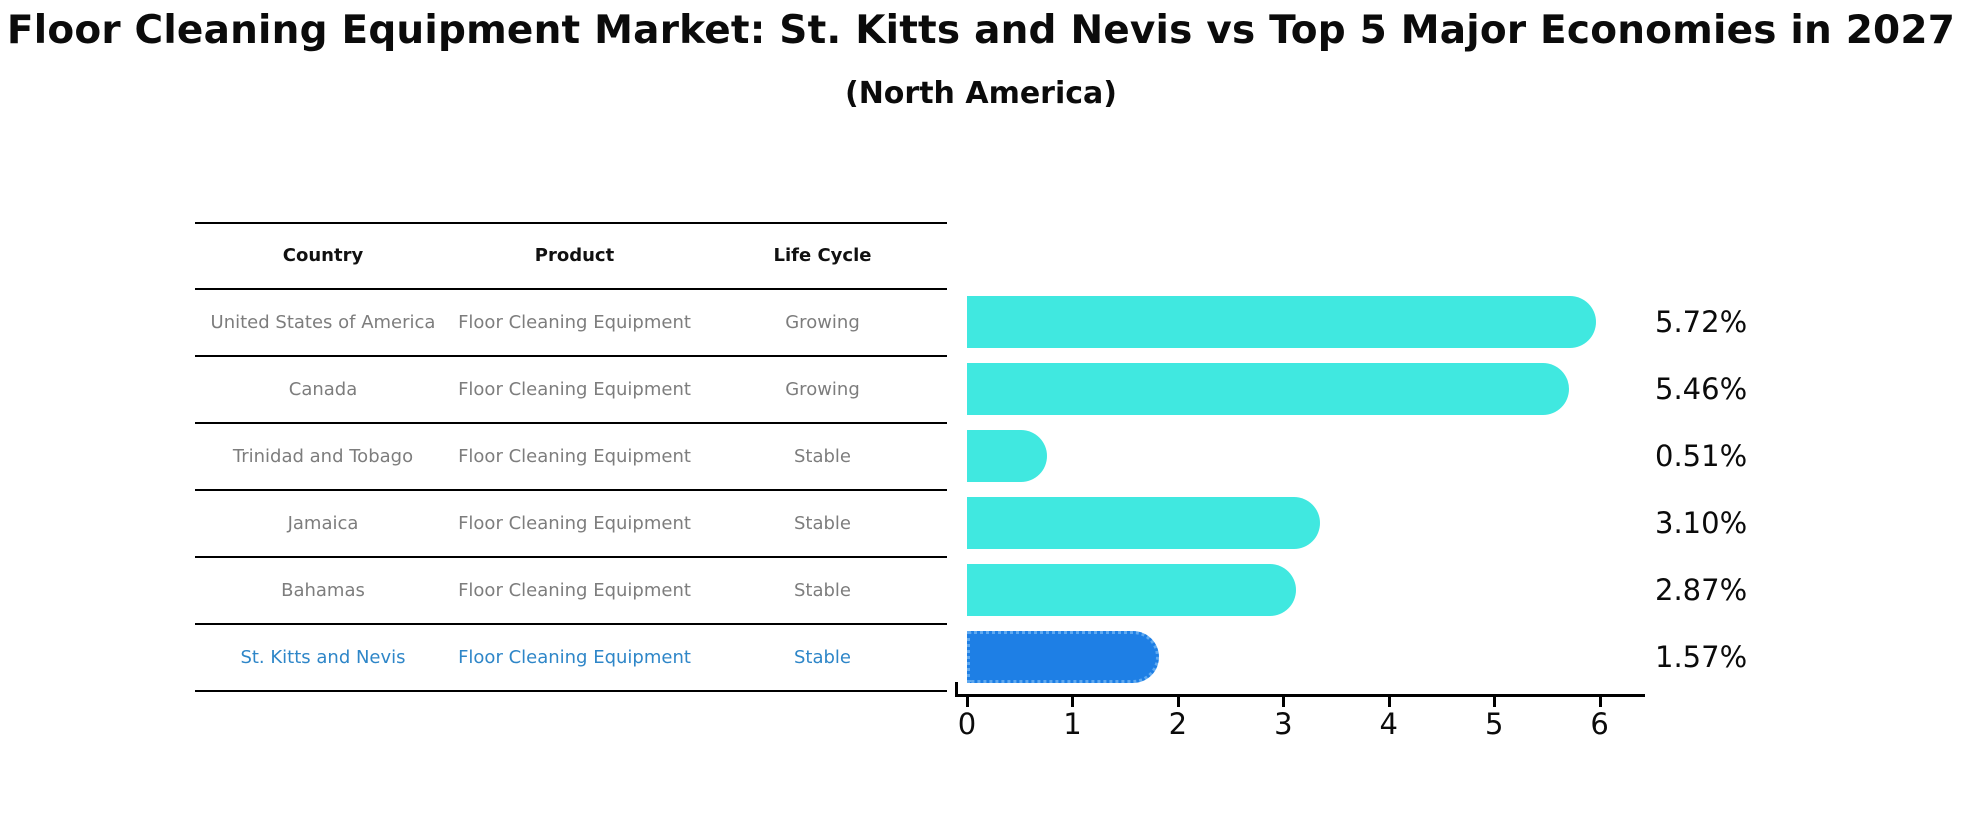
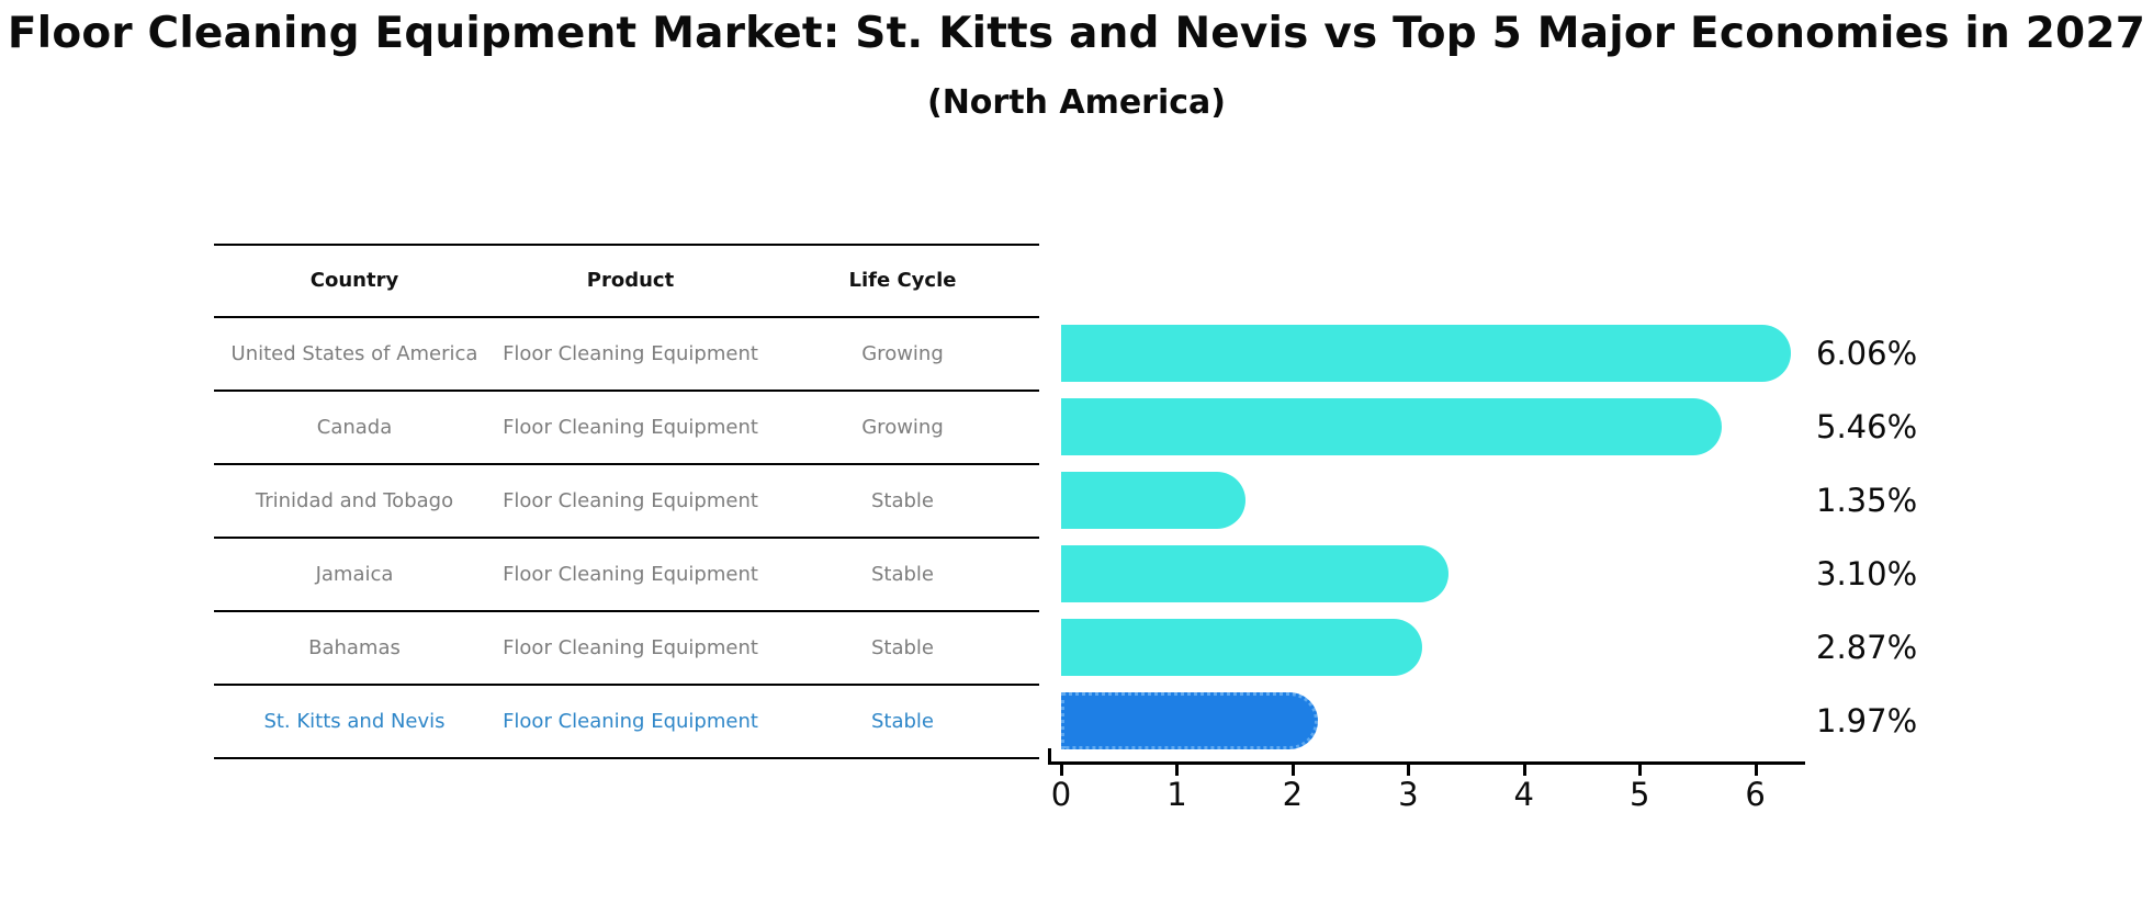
United States of America: 5.72% -> 6.06%
Trinidad and Tobago: 0.51% -> 1.35%
St. Kitts and Nevis: 1.57% -> 1.97%
